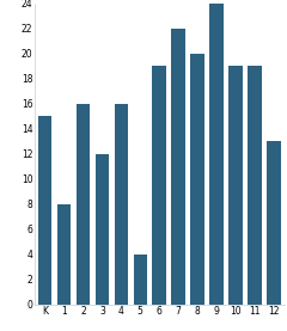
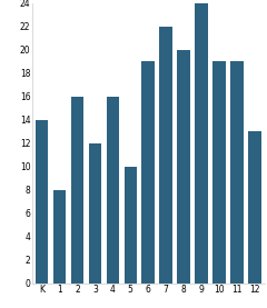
K: 15 -> 14
5: 4 -> 10
